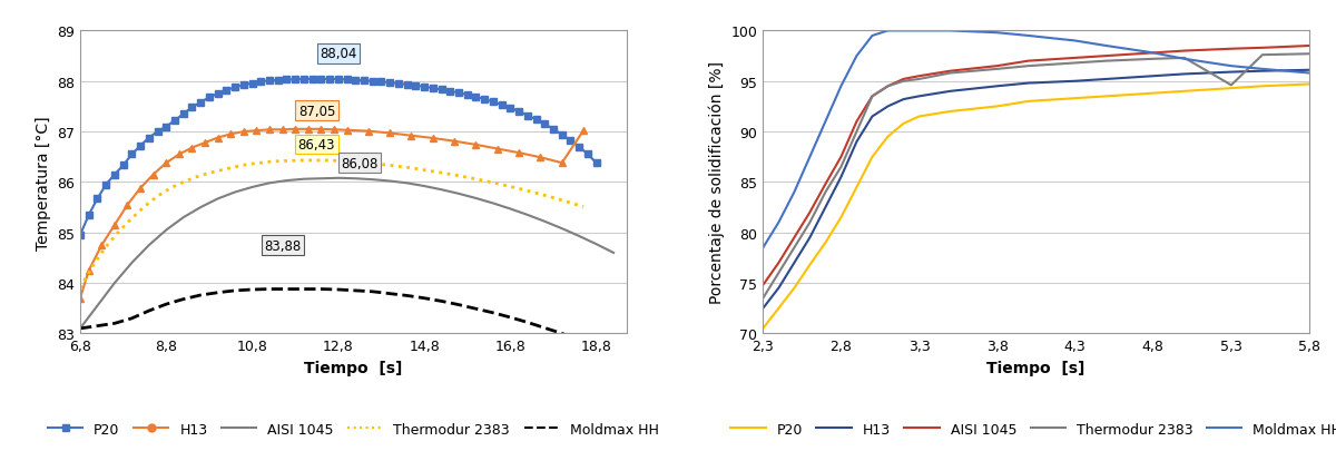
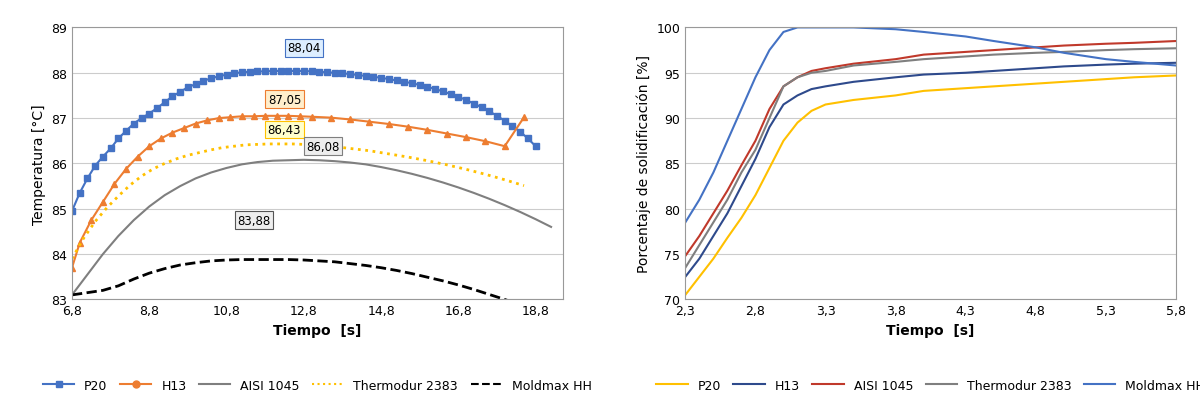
Thermodur 2383/5,3: 94.6 -> 97.5
